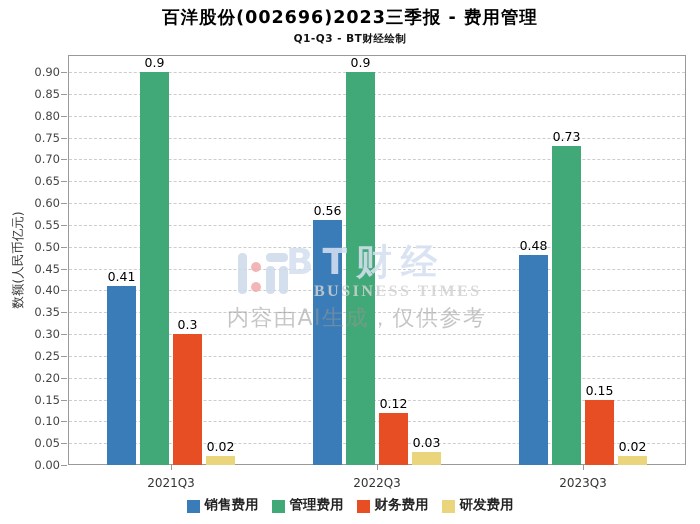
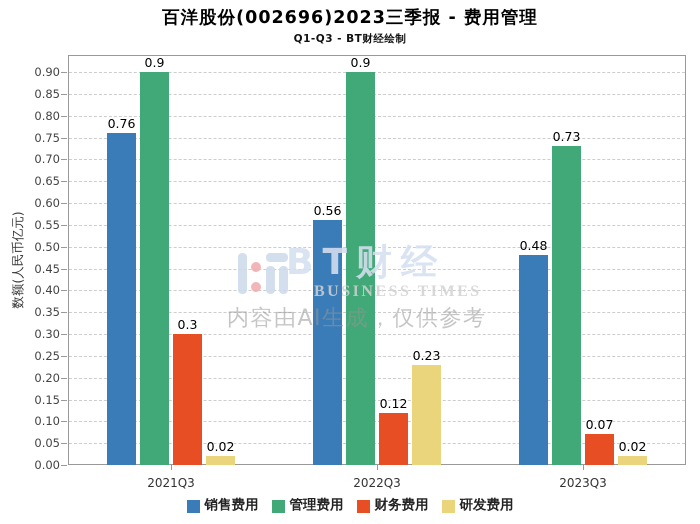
销售费用/2021Q3: 0.41 -> 0.76
研发费用/2022Q3: 0.03 -> 0.23
财务费用/2023Q3: 0.15 -> 0.07
